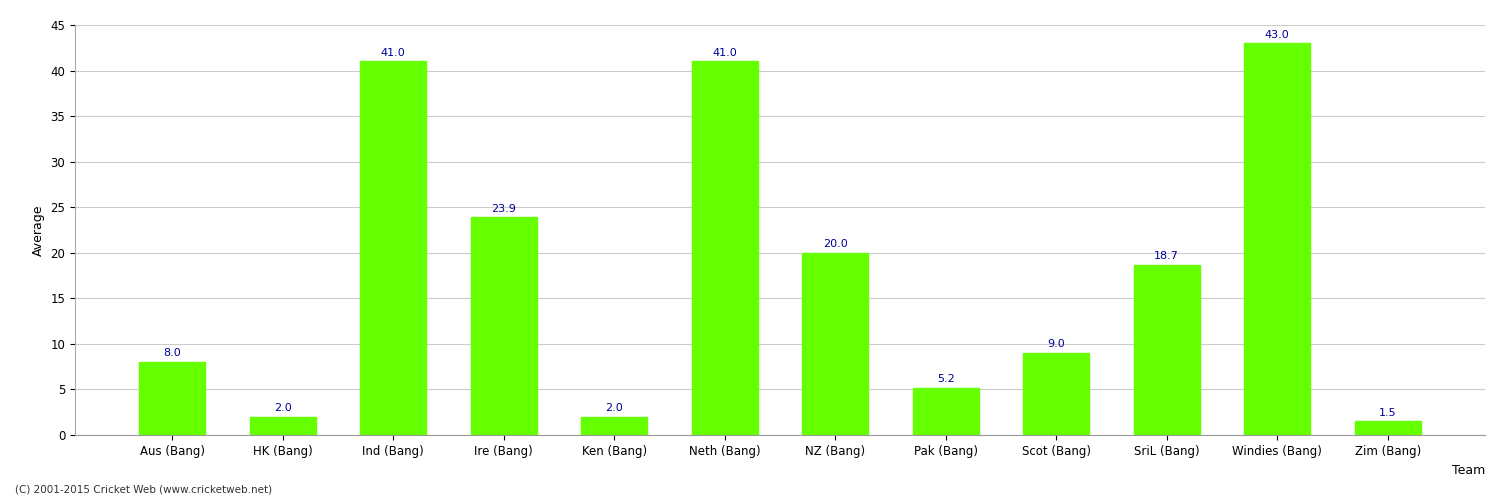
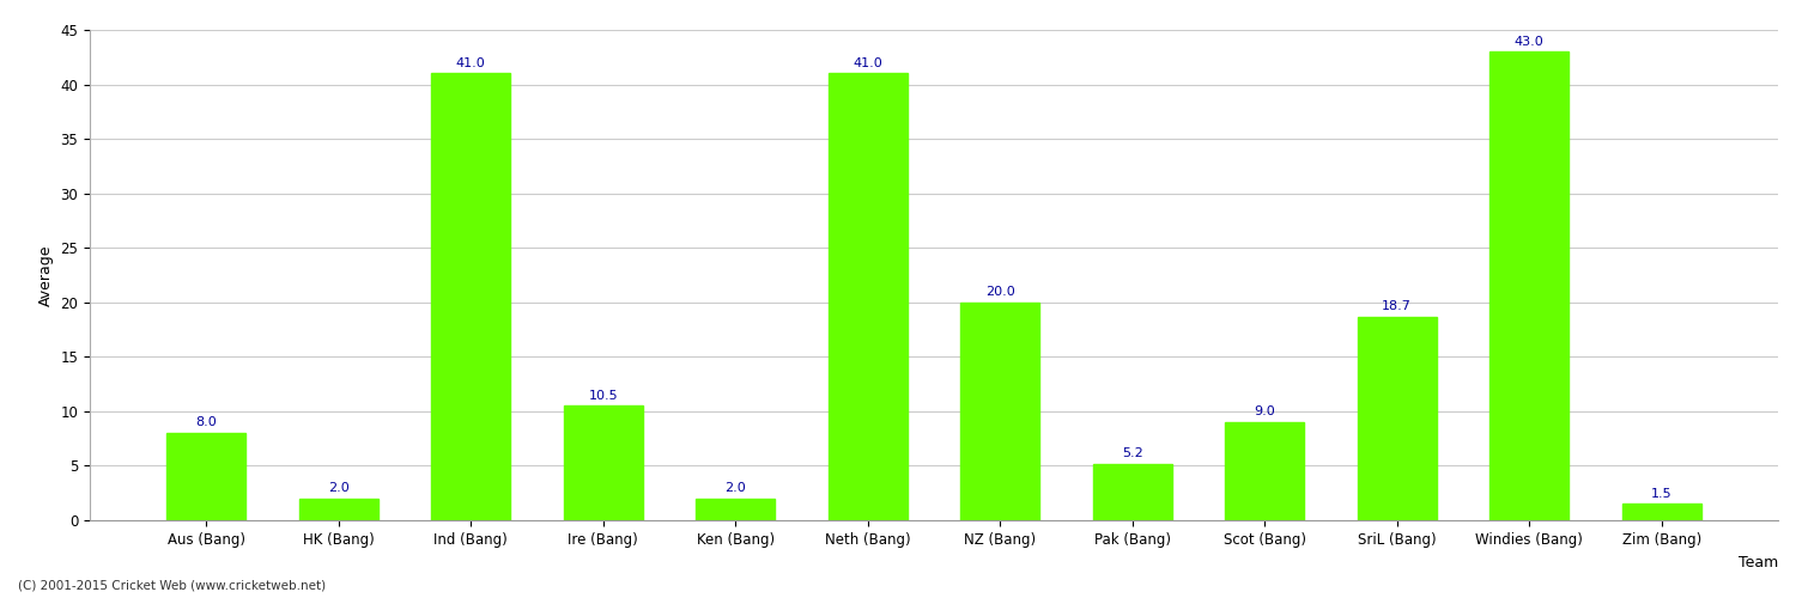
Ire (Bang): 23.9 -> 10.5
